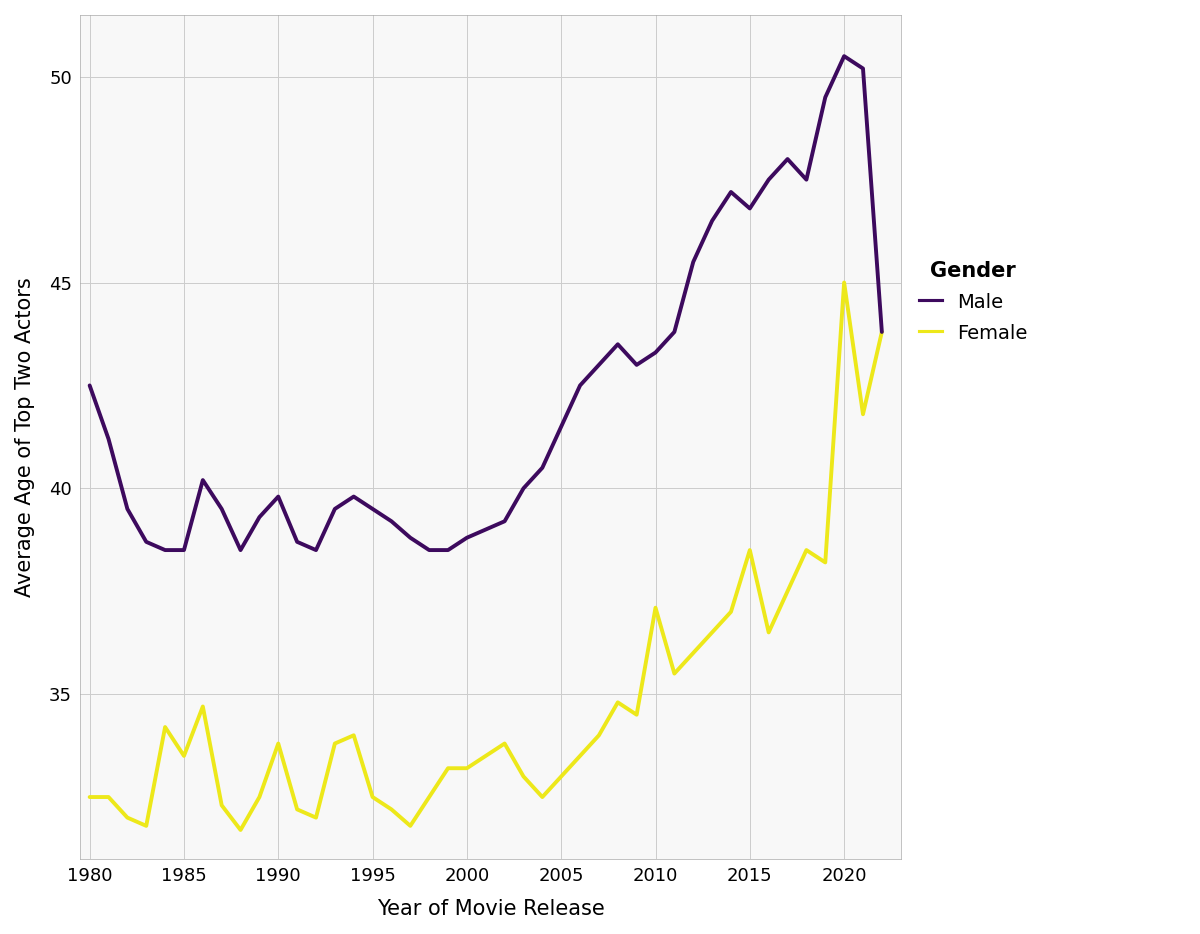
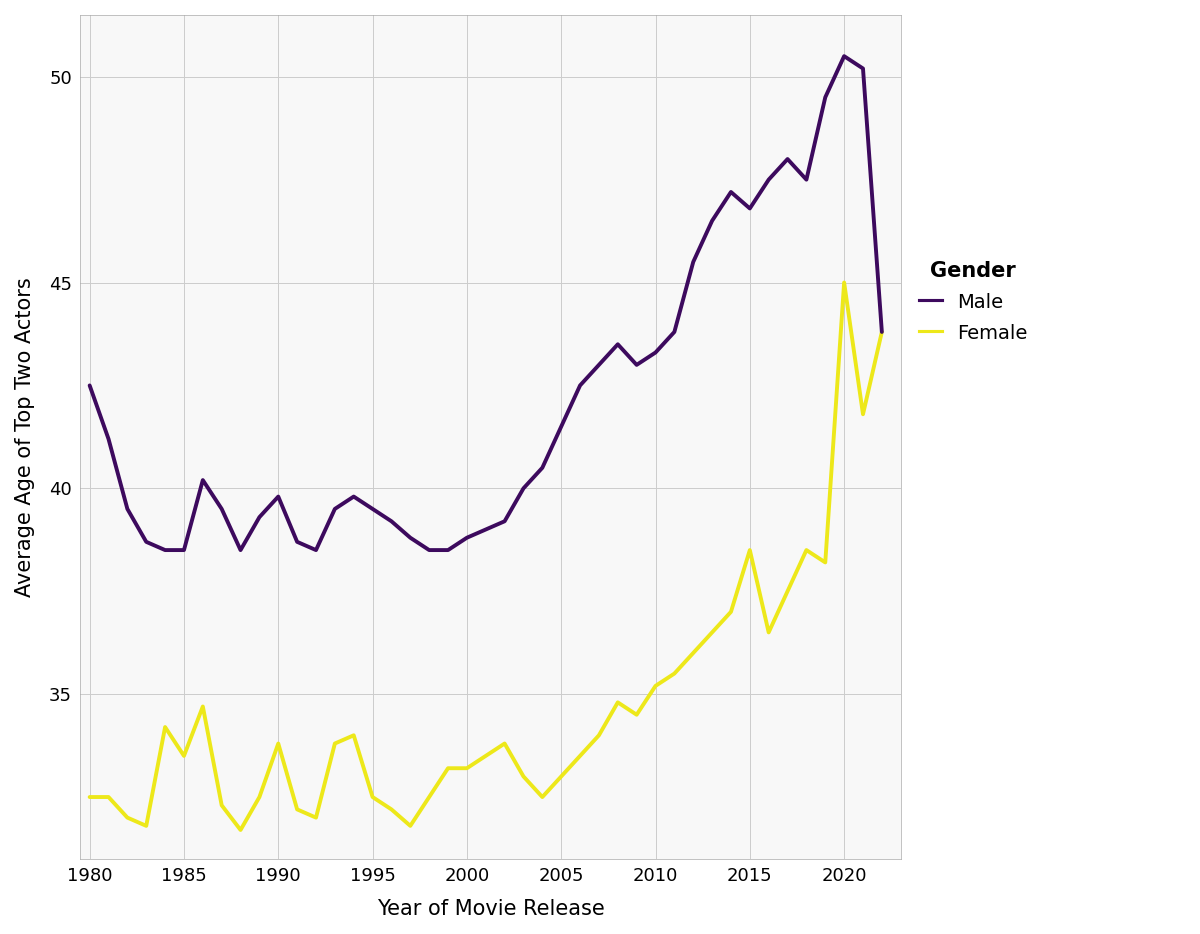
Female/2010: 37.1 -> 35.2
